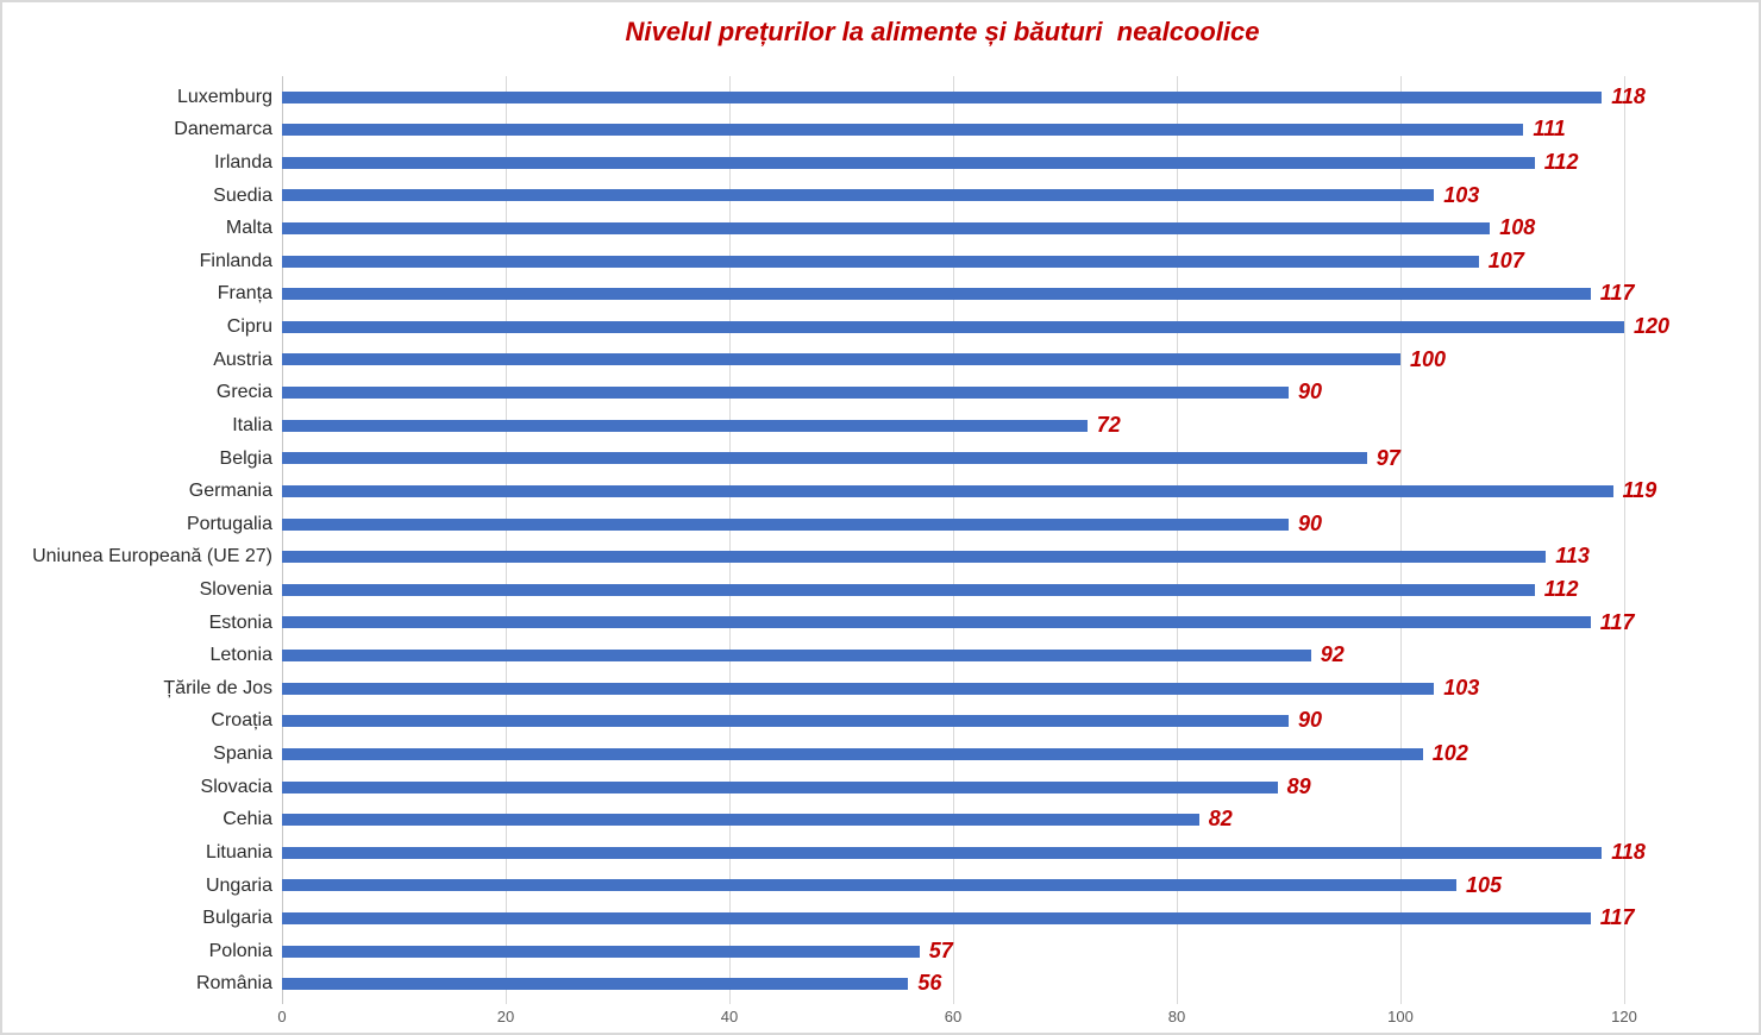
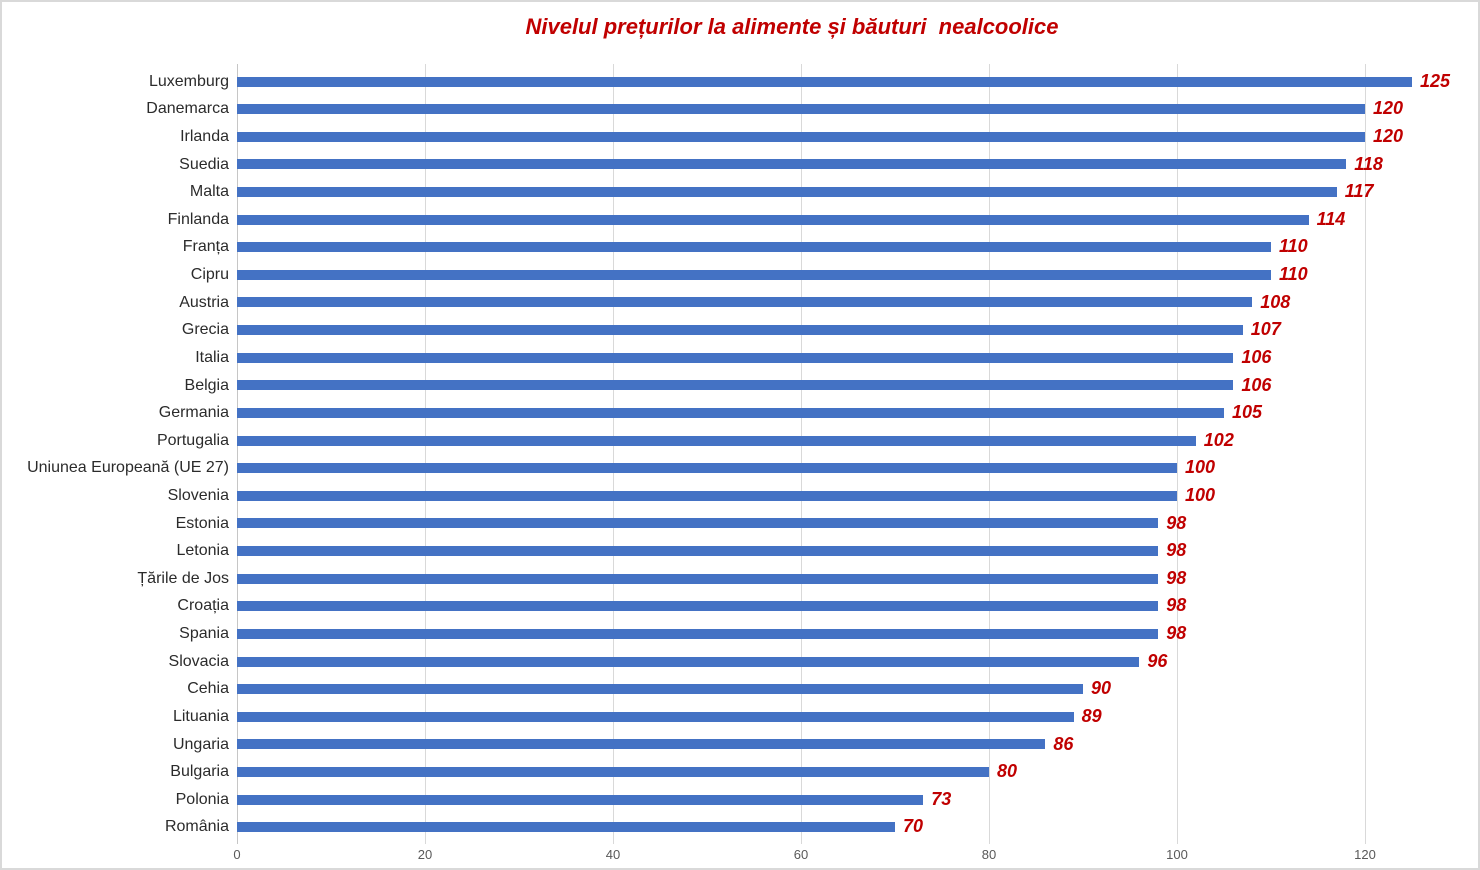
Luxemburg: 118 -> 125
Danemarca: 111 -> 120
Irlanda: 112 -> 120
Suedia: 103 -> 118
Malta: 108 -> 117
Finlanda: 107 -> 114
Franța: 117 -> 110
Cipru: 120 -> 110
Austria: 100 -> 108
Grecia: 90 -> 107
Italia: 72 -> 106
Belgia: 97 -> 106
Germania: 119 -> 105
Portugalia: 90 -> 102
Uniunea Europeană (UE 27): 113 -> 100
Slovenia: 112 -> 100
Estonia: 117 -> 98
Letonia: 92 -> 98
Țările de Jos: 103 -> 98
Croația: 90 -> 98
Spania: 102 -> 98
Slovacia: 89 -> 96
Cehia: 82 -> 90
Lituania: 118 -> 89
Ungaria: 105 -> 86
Bulgaria: 117 -> 80
Polonia: 57 -> 73
România: 56 -> 70
